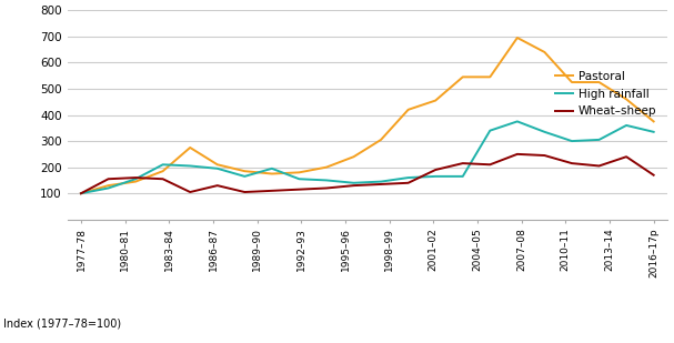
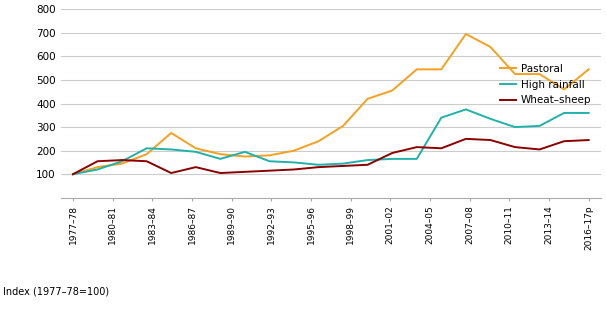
Pastoral/2016–17p: 375 -> 545
High rainfall/2016–17p: 335 -> 360
Wheat–sheep/2016–17p: 170 -> 245
